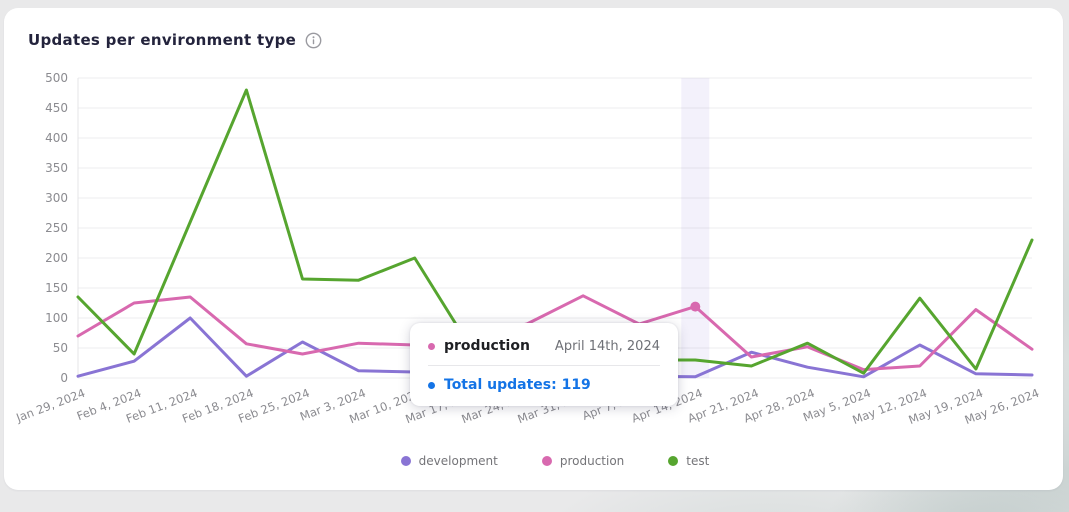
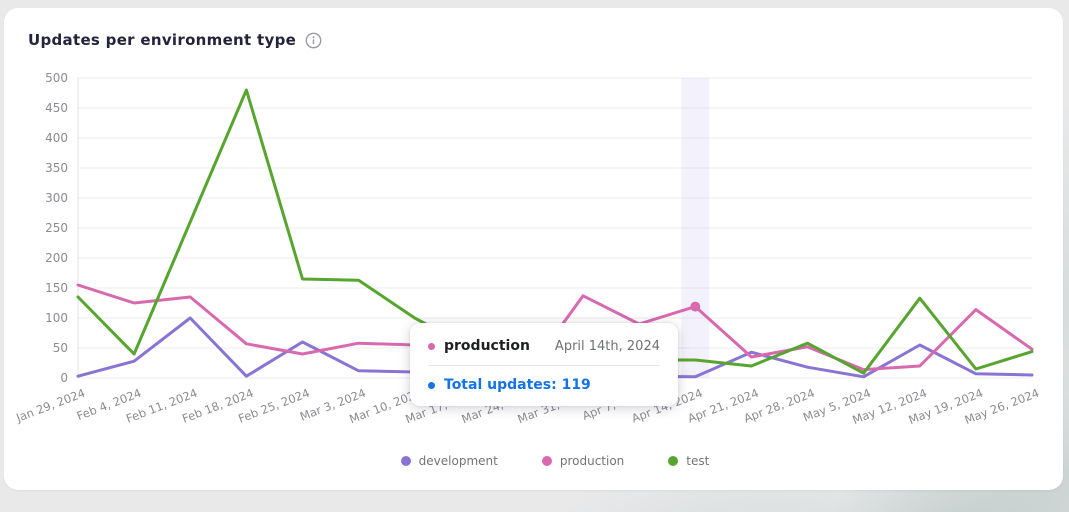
production/Jan 29, 2024: 70 -> 160
test/Mar 10, 2024: 200 -> 100
production/Mar 17, 2024: 70 -> 50
production/Mar 24, 2024: 90 -> 10
test/May 26, 2024: 230 -> 40
